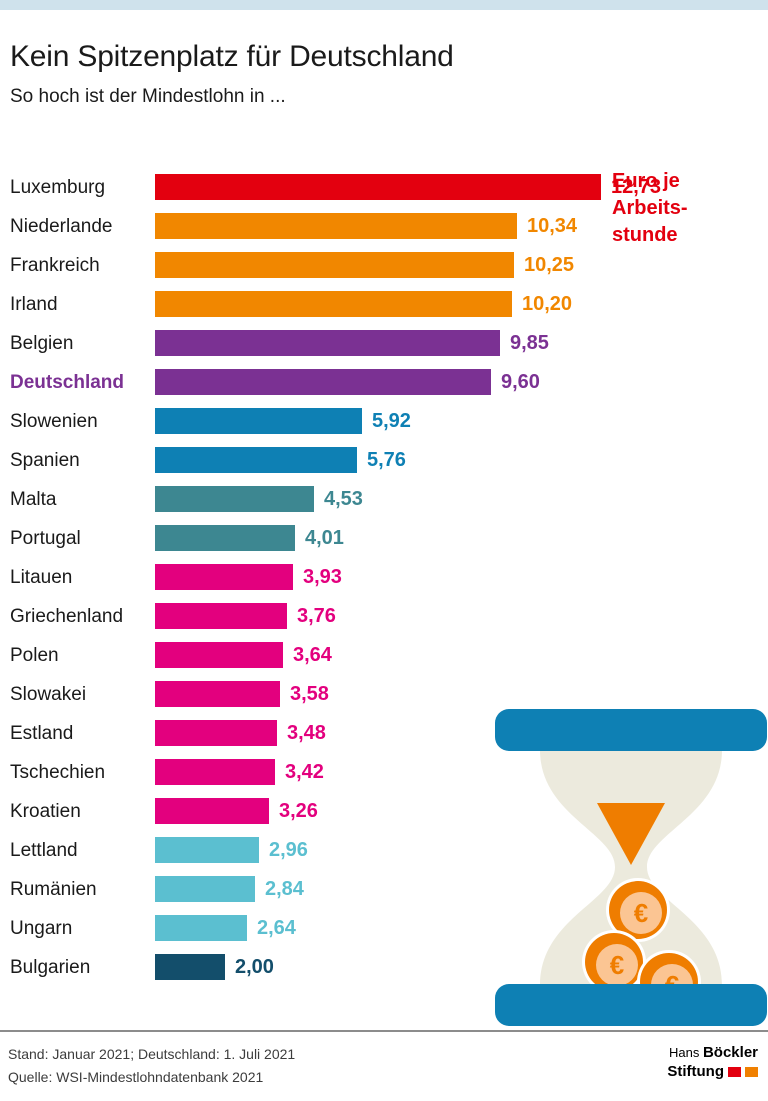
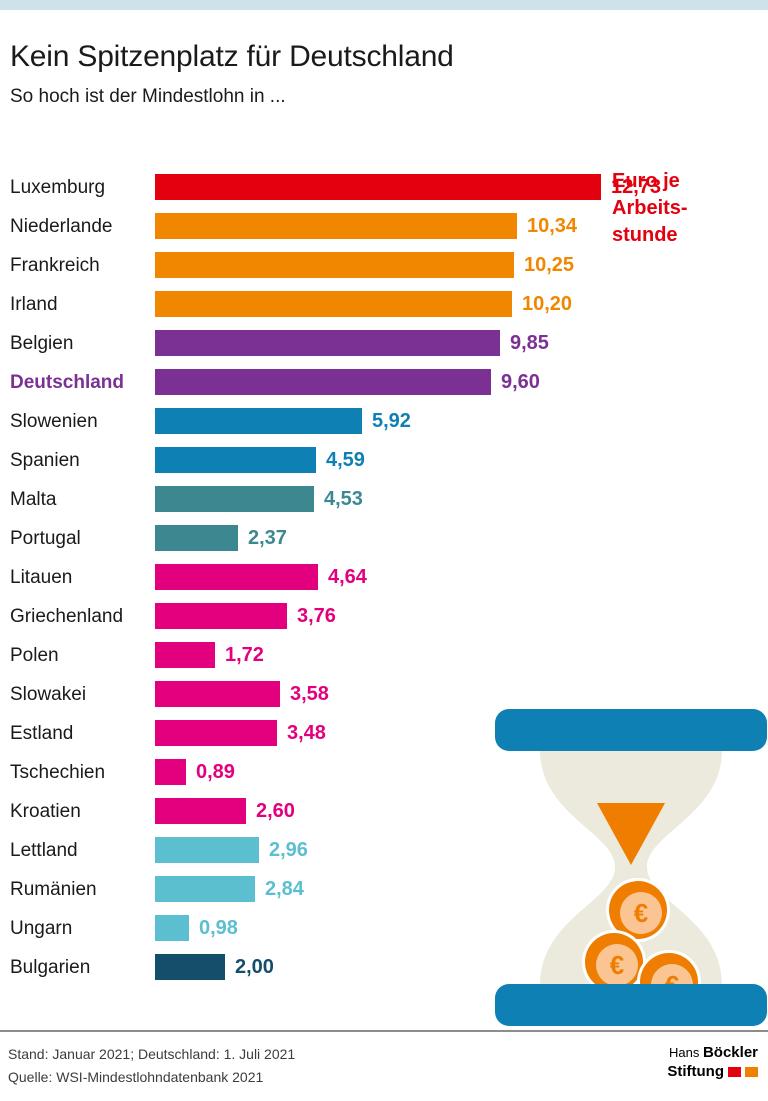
Spanien: 5,76 -> 4,59
Portugal: 4,01 -> 2,37
Litauen: 3,93 -> 4,64
Polen: 3,64 -> 1,72
Tschechien: 3,42 -> 0,89
Kroatien: 3,26 -> 2,60
Ungarn: 2,64 -> 0,98
